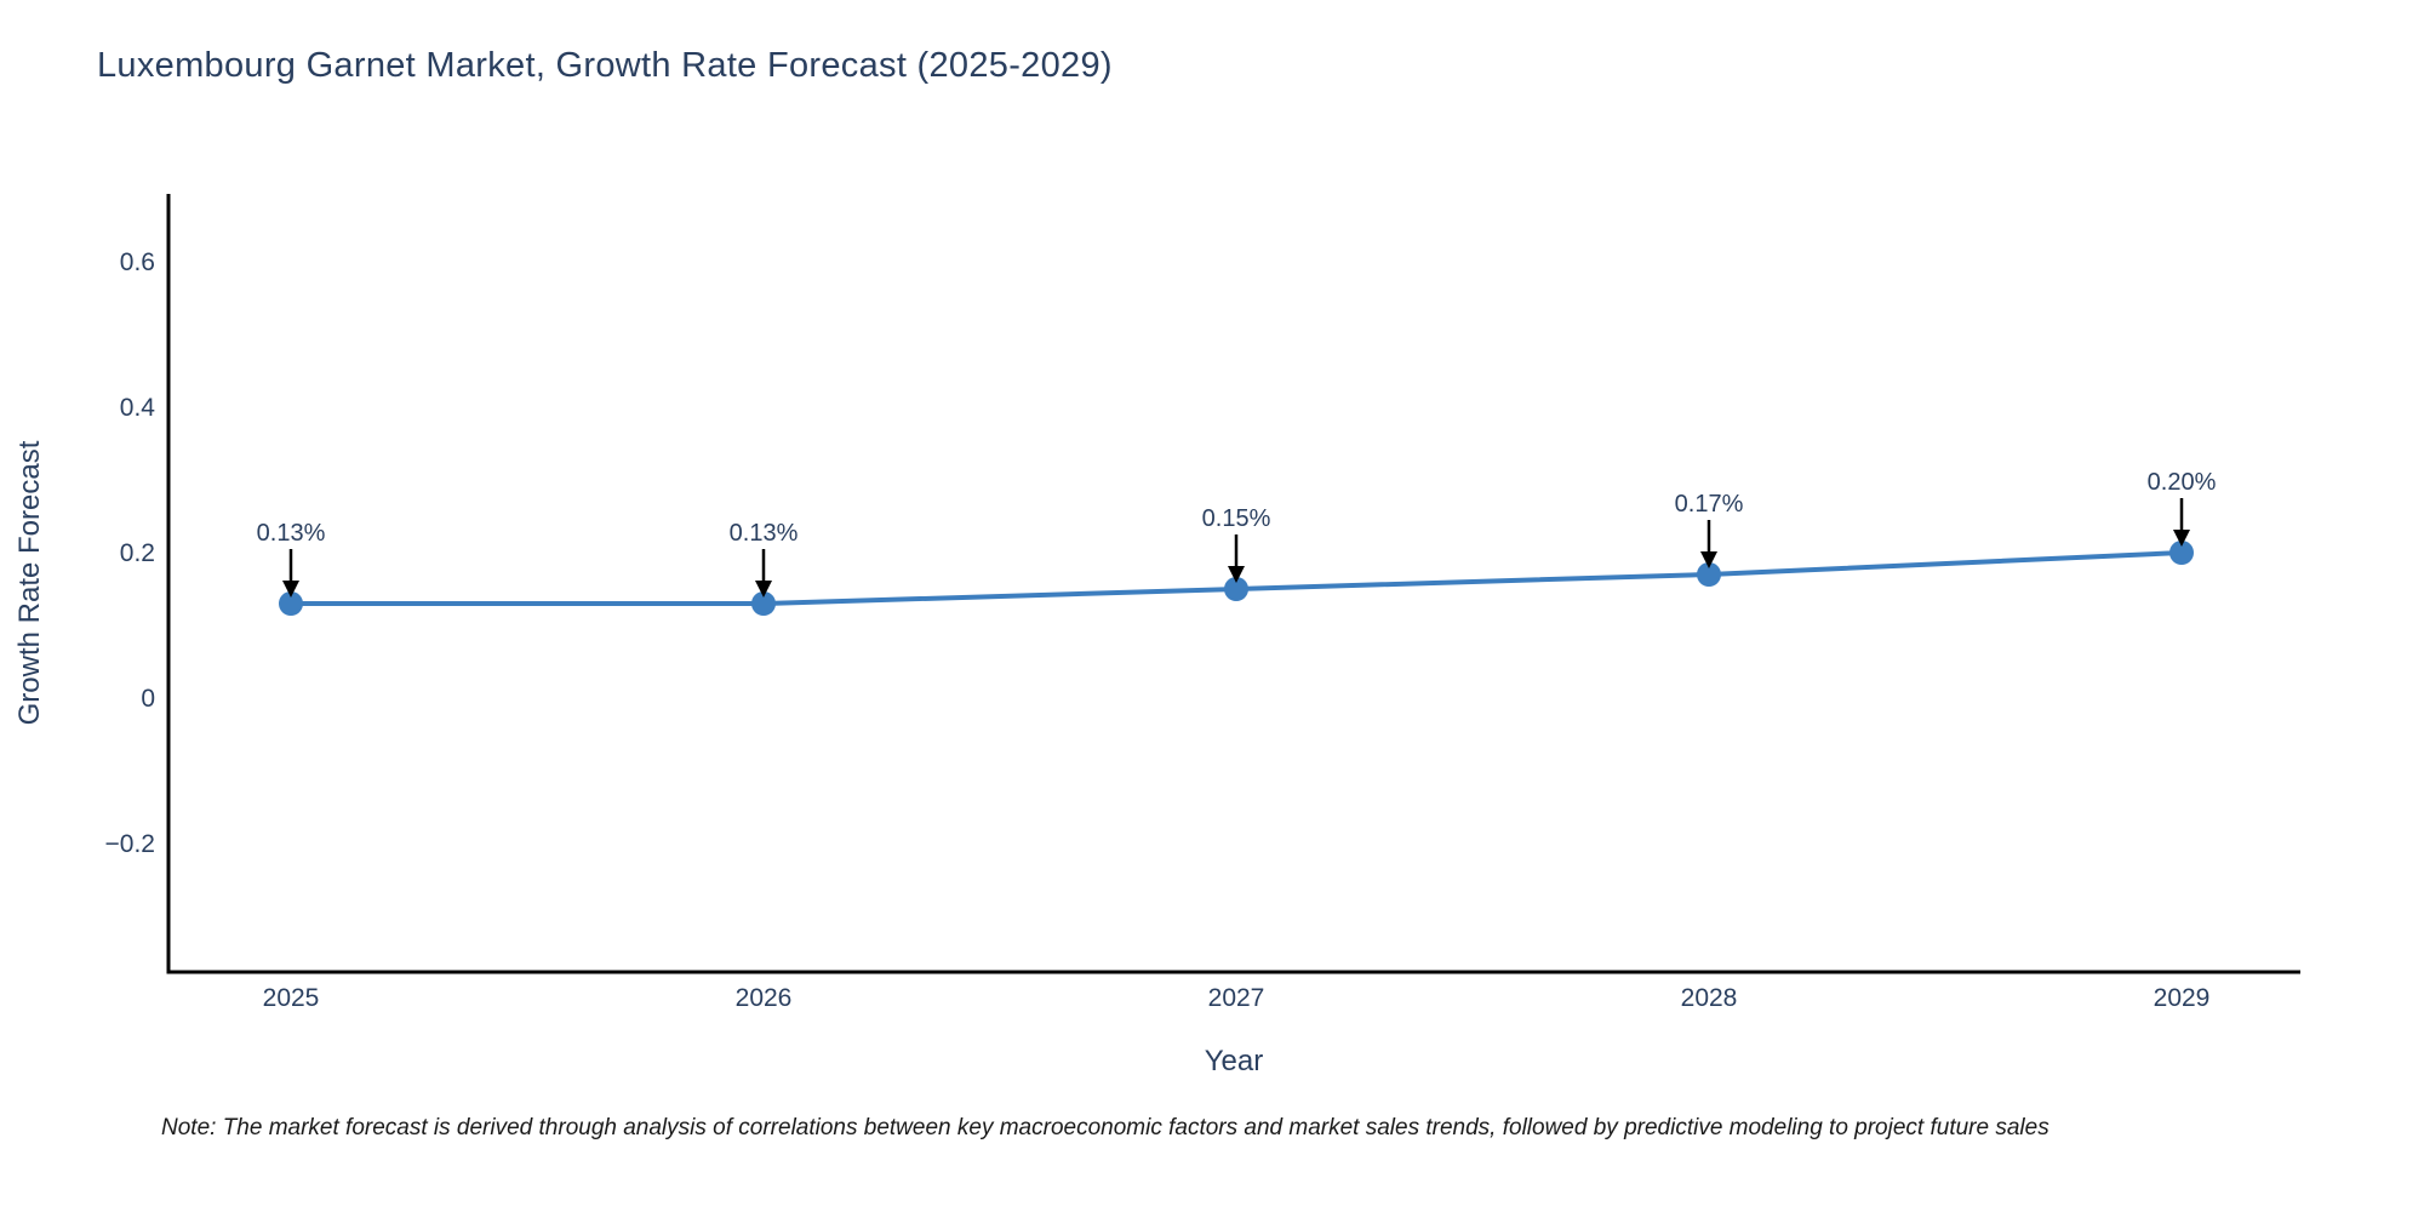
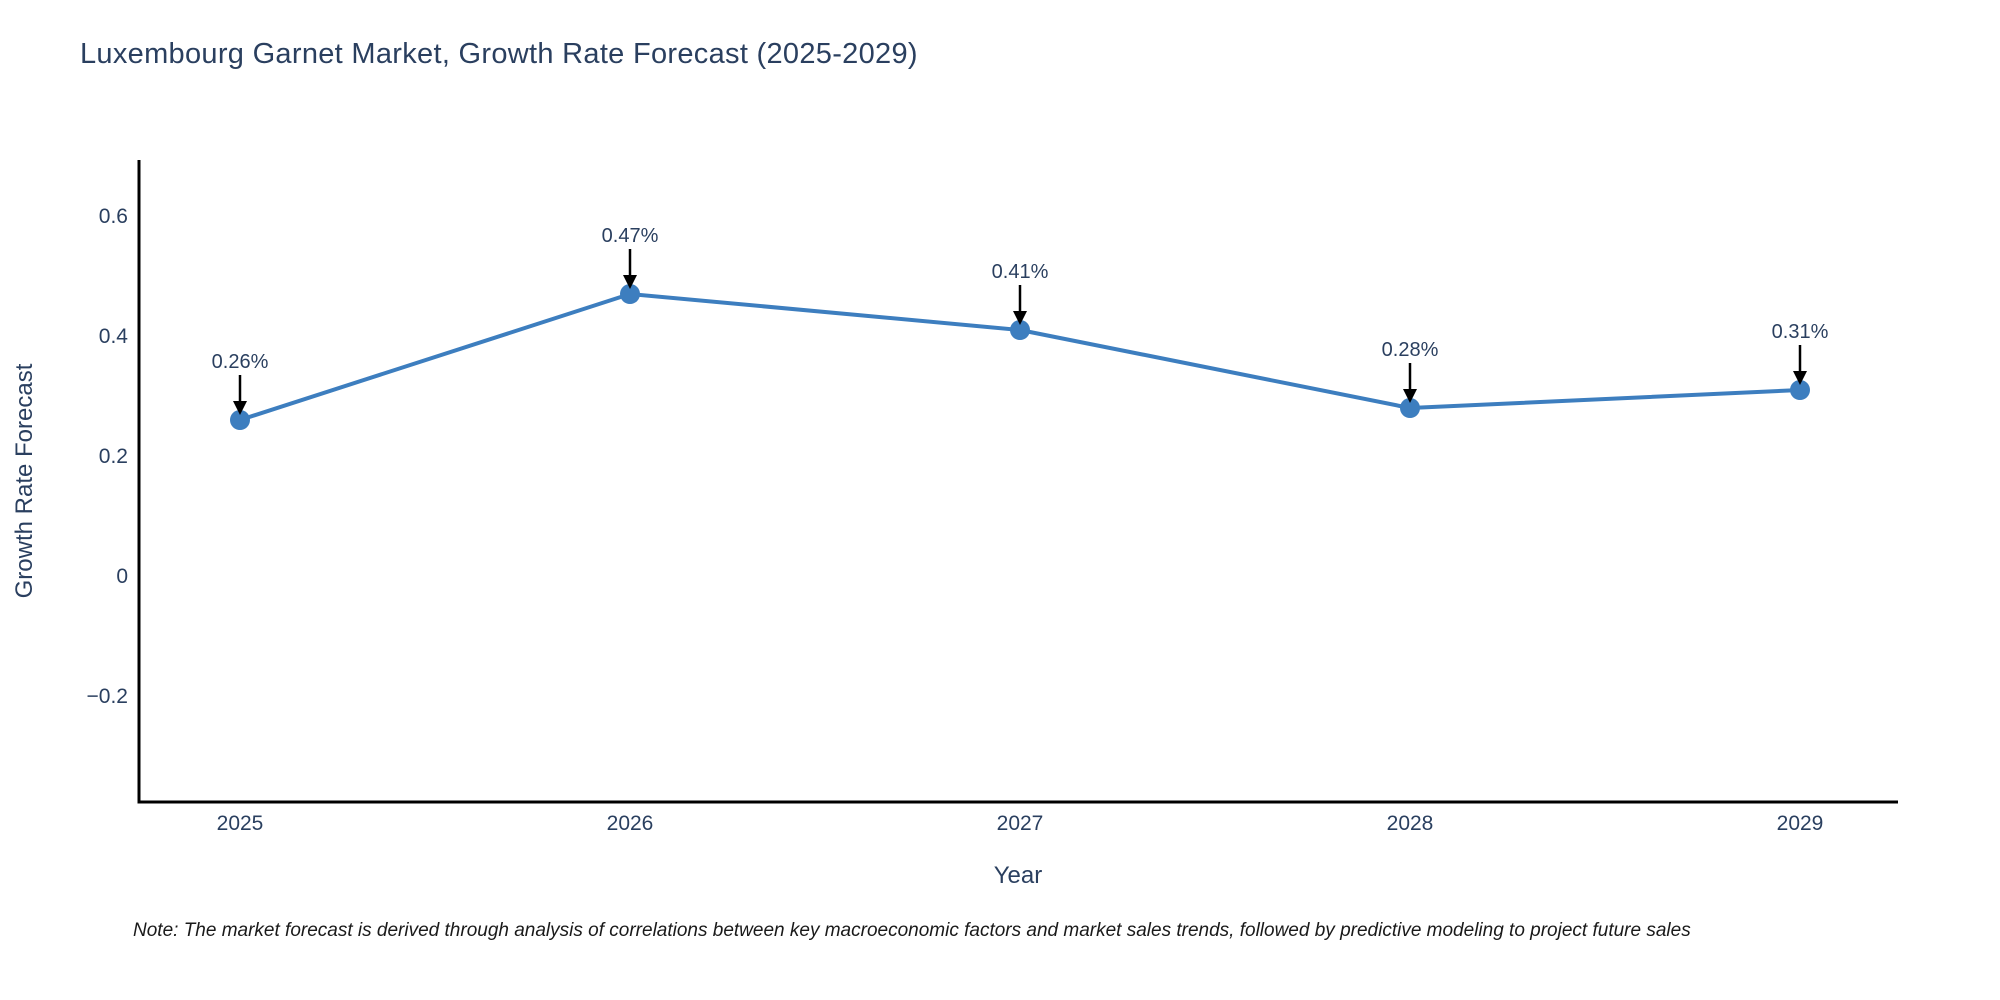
2025: 0.13% -> 0.26%
2026: 0.13% -> 0.47%
2027: 0.15% -> 0.41%
2028: 0.17% -> 0.28%
2029: 0.20% -> 0.31%
